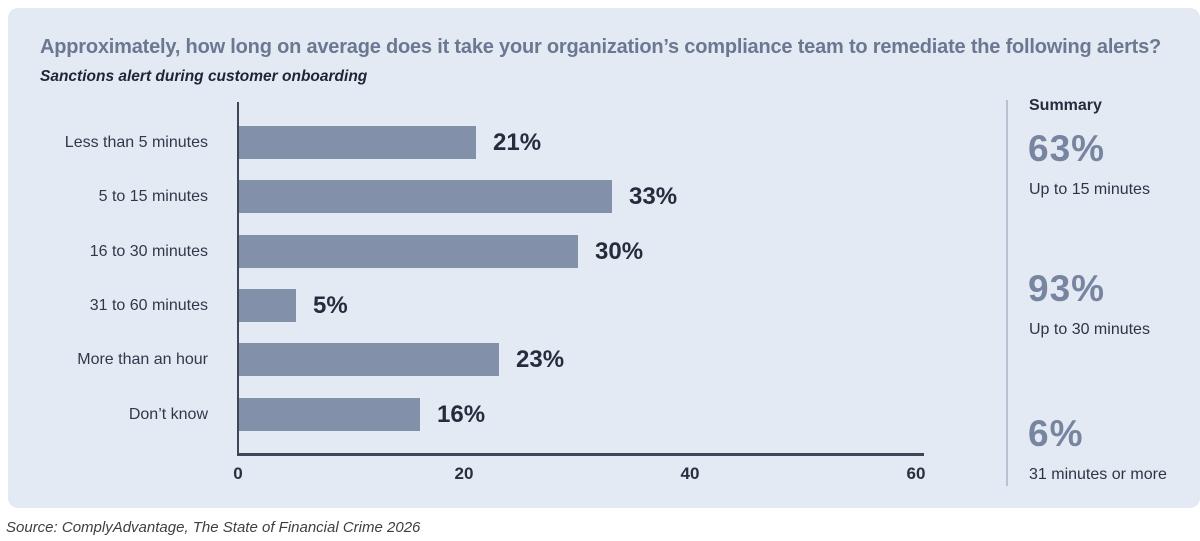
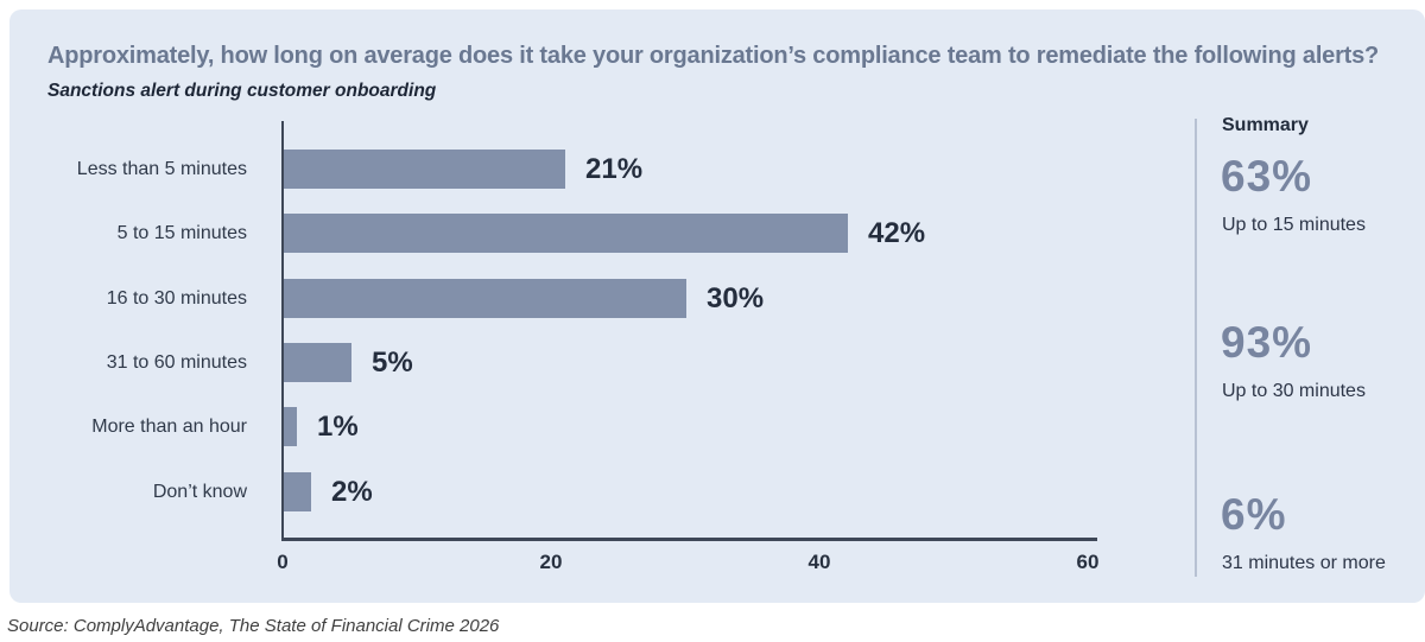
5 to 15 minutes: 33% -> 42%
More than an hour: 23% -> 1%
Don’t know: 16% -> 2%
